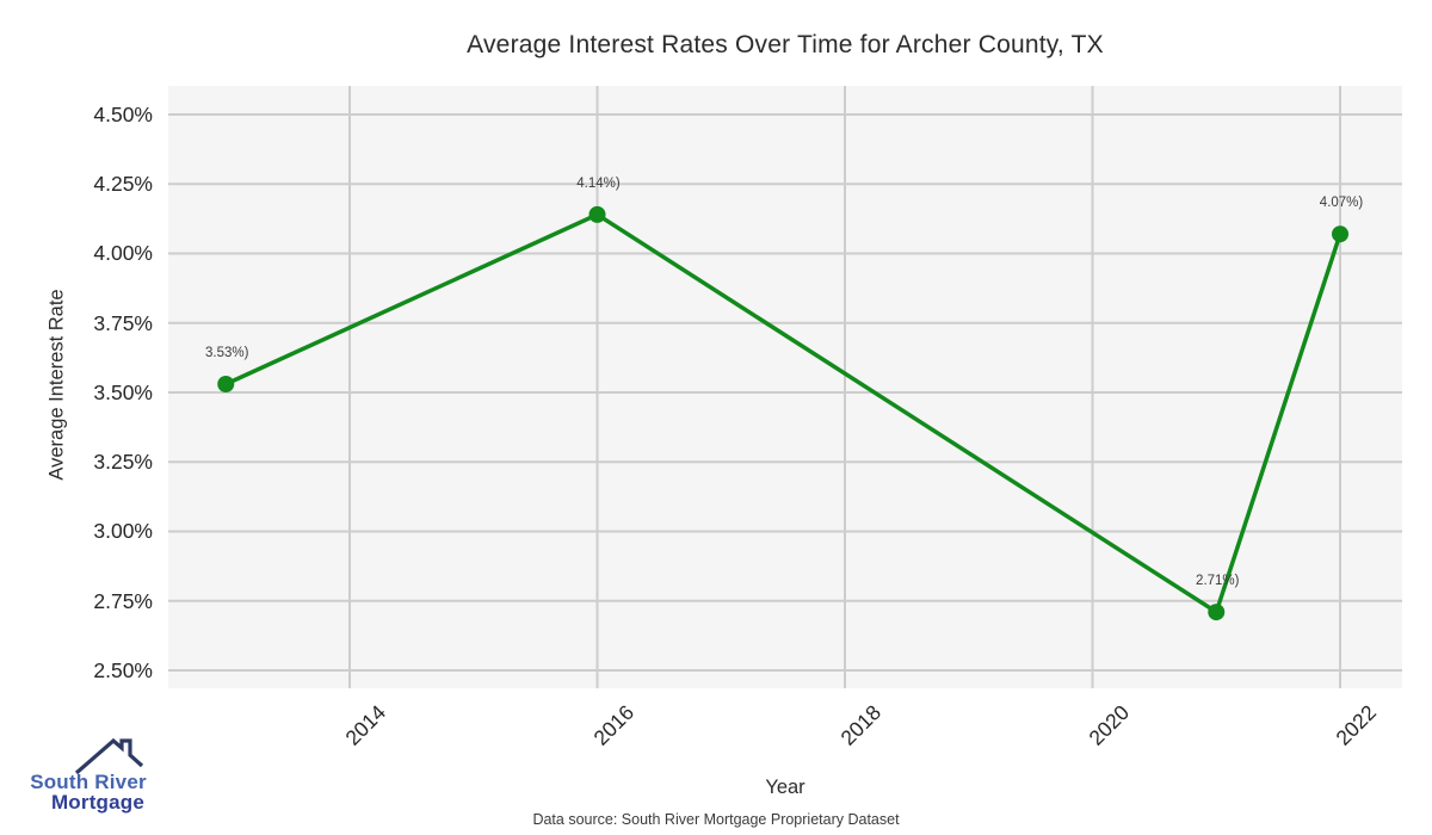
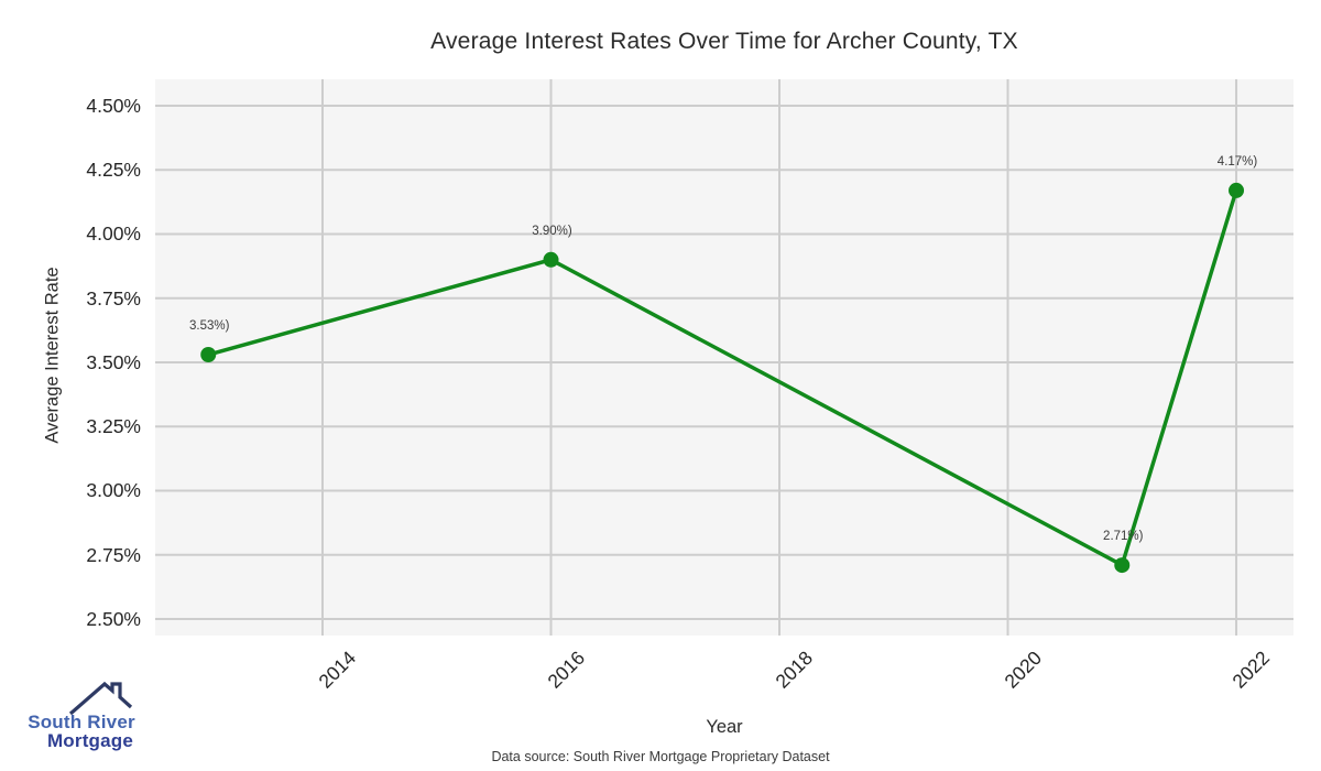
2016: 4.14% -> 3.90%
2022: 4.07% -> 4.17%
